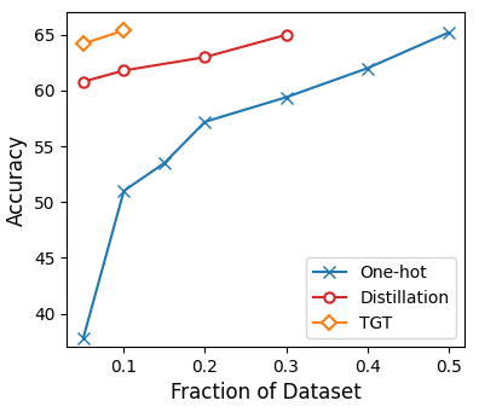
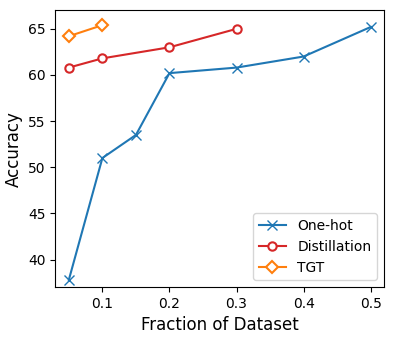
One-hot/0.2: 57.2 -> 60.2
One-hot/0.3: 59.4 -> 60.8
